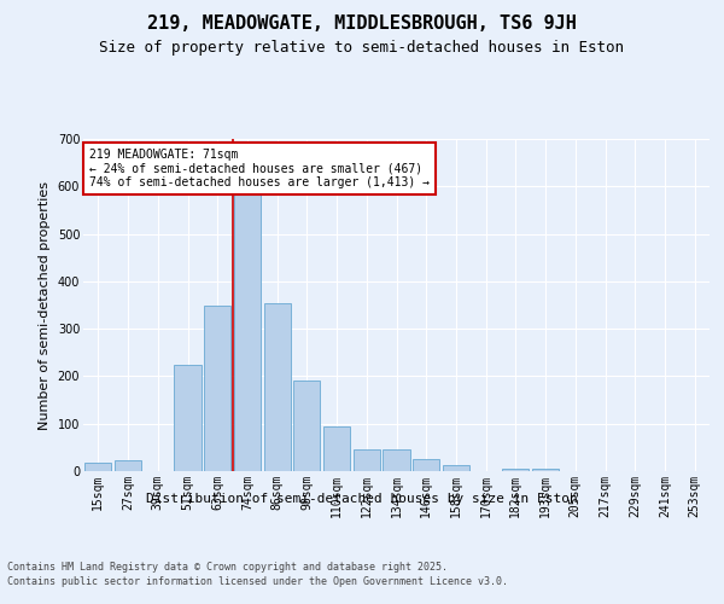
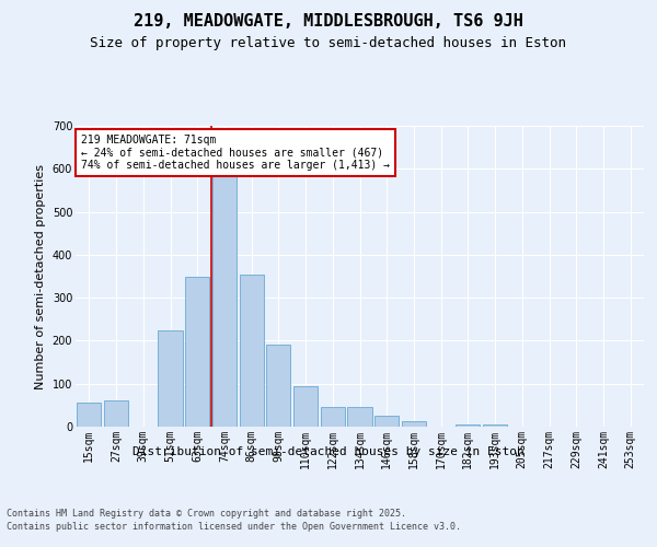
15sqm: 18 -> 55
27sqm: 22 -> 60
